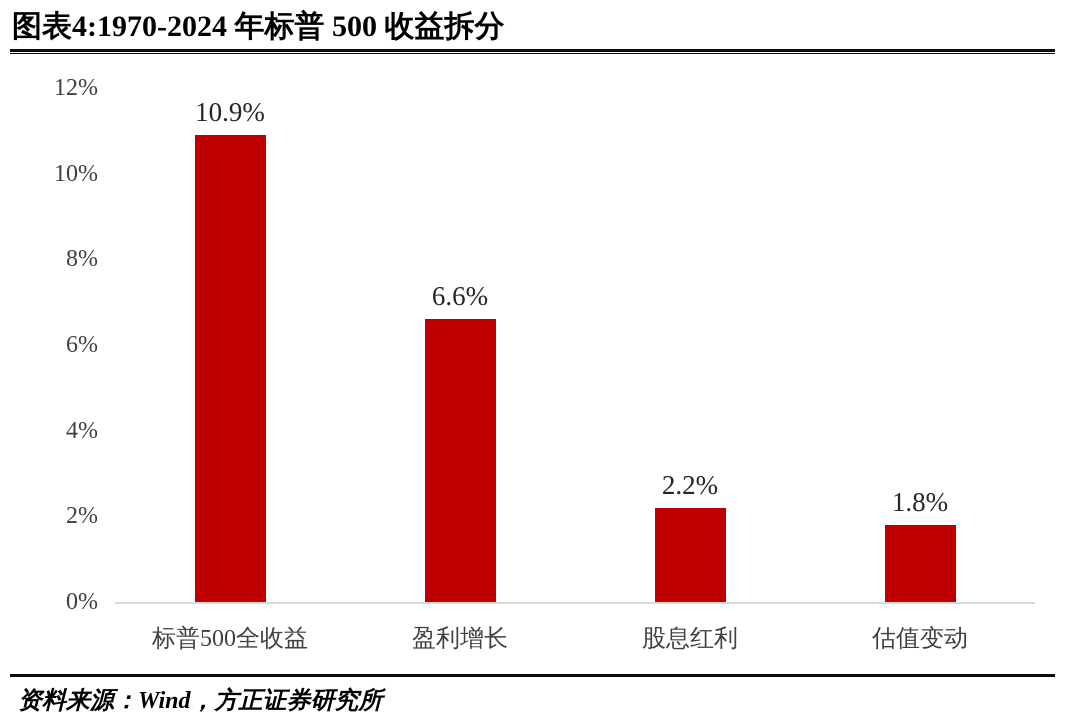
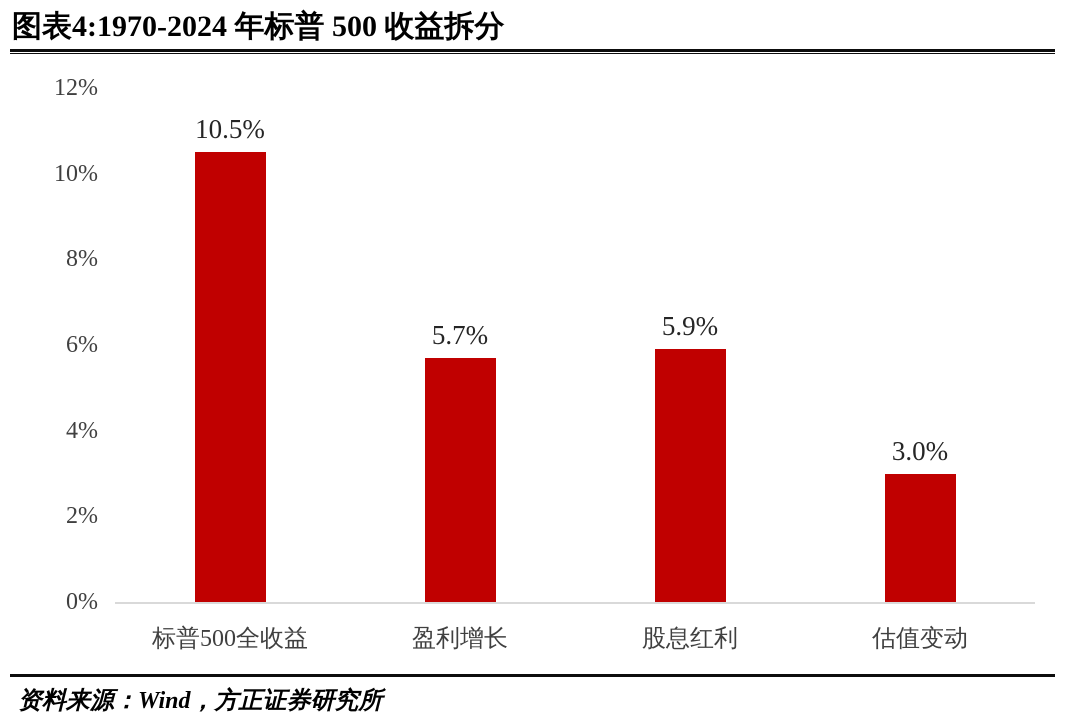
标普500全收益: 10.9% -> 10.5%
盈利增长: 6.6% -> 5.7%
股息红利: 2.2% -> 5.9%
估值变动: 1.8% -> 3.0%
